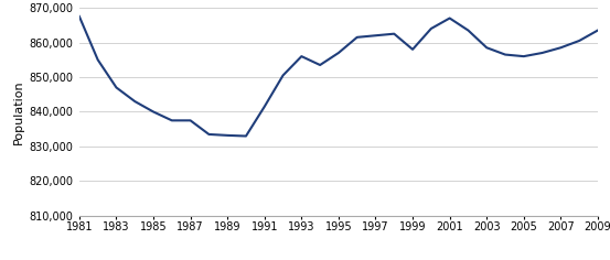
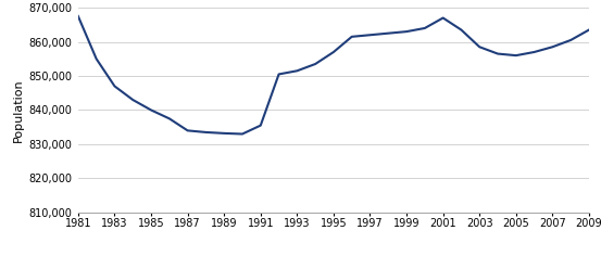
1987: 837,500 -> 834,000
1991: 841,500 -> 835,500
1993: 856,000 -> 851,500
1999: 858,000 -> 863,000
